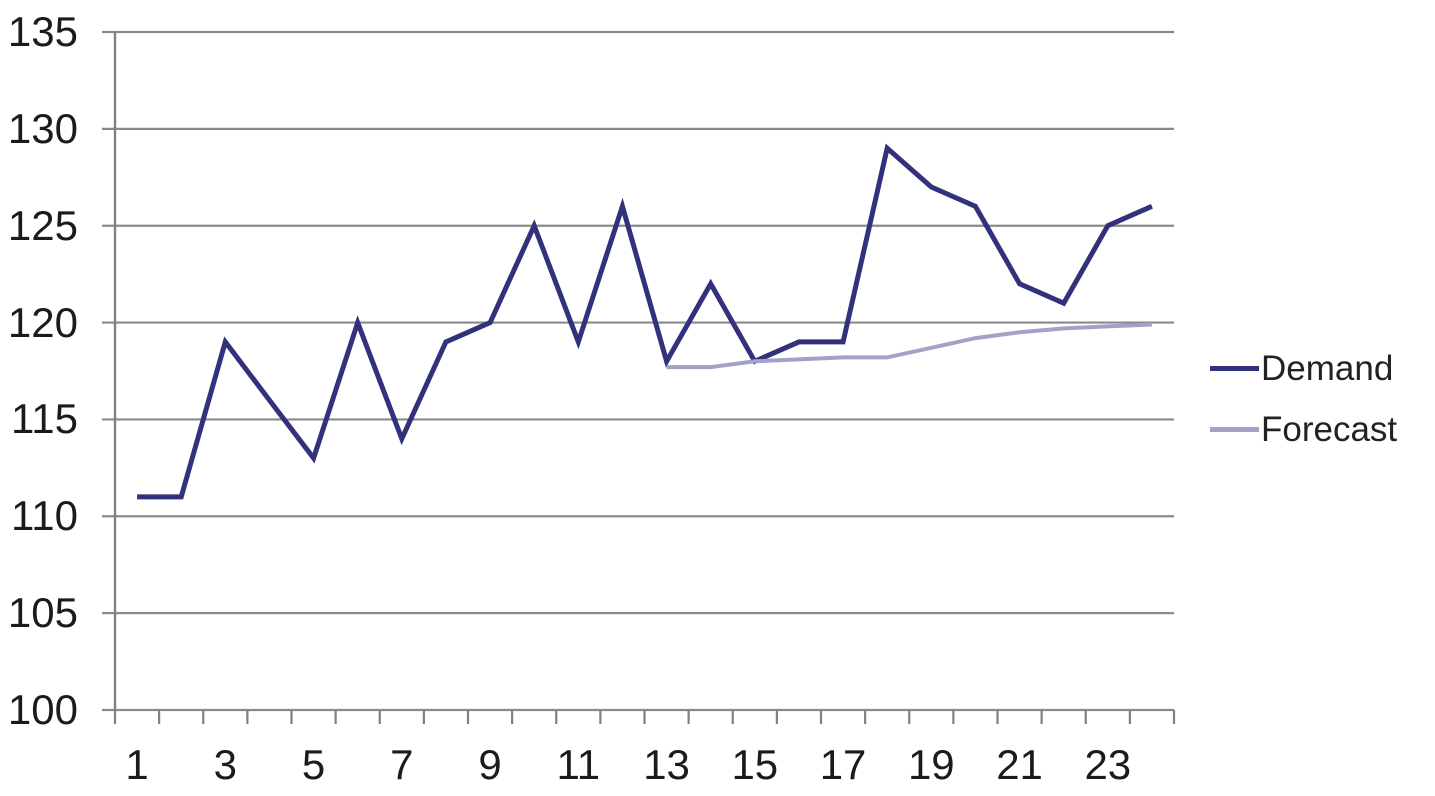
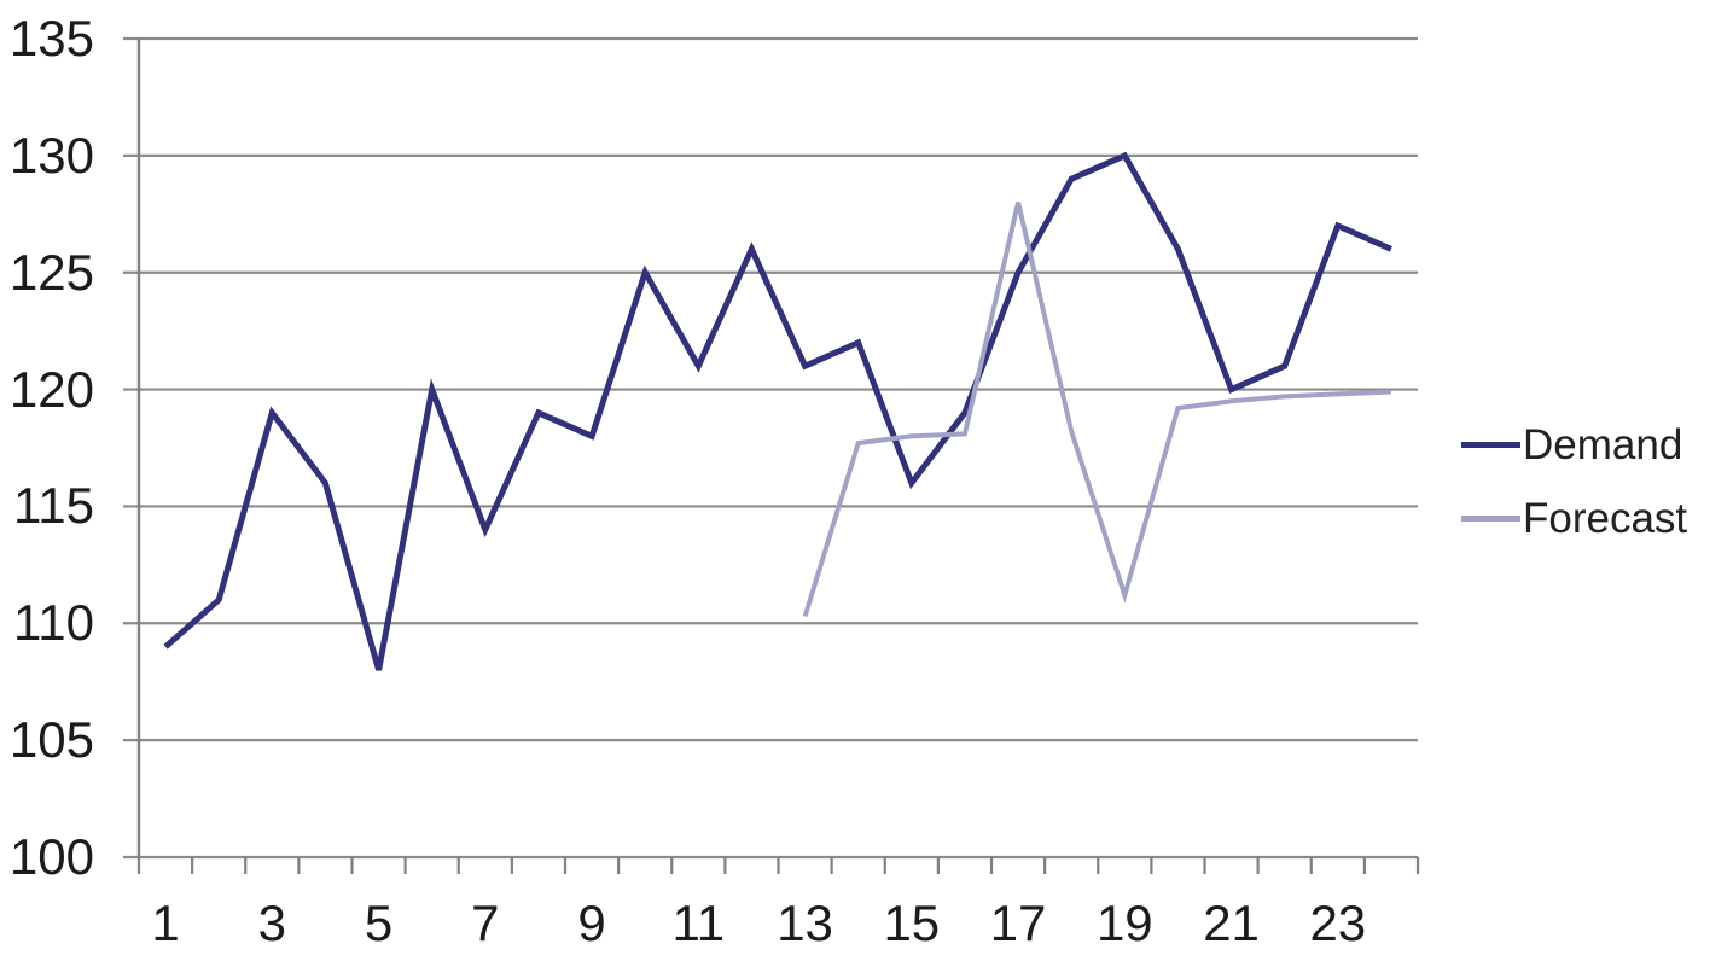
Demand/1: 111 -> 109
Demand/5: 113 -> 108
Demand/9: 120 -> 118
Demand/11: 119 -> 121
Demand/13: 118 -> 121
Forecast/13: 117.7 -> 110.3
Demand/15: 118 -> 116
Demand/17: 119 -> 125
Forecast/17: 118.2 -> 128.0
Demand/19: 127 -> 130
Forecast/19: 118.7 -> 111.2
Demand/21: 122 -> 120
Demand/23: 125 -> 127
